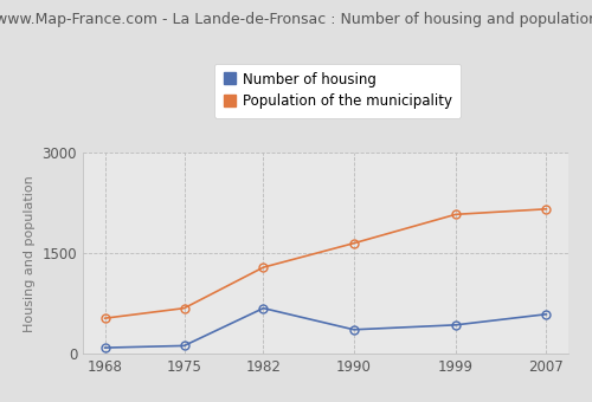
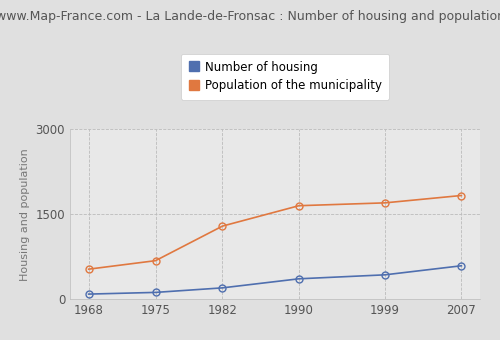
Number of housing/1982: 680 -> 200
Population of the municipality/1999: 2080 -> 1700
Population of the municipality/2007: 2160 -> 1830
